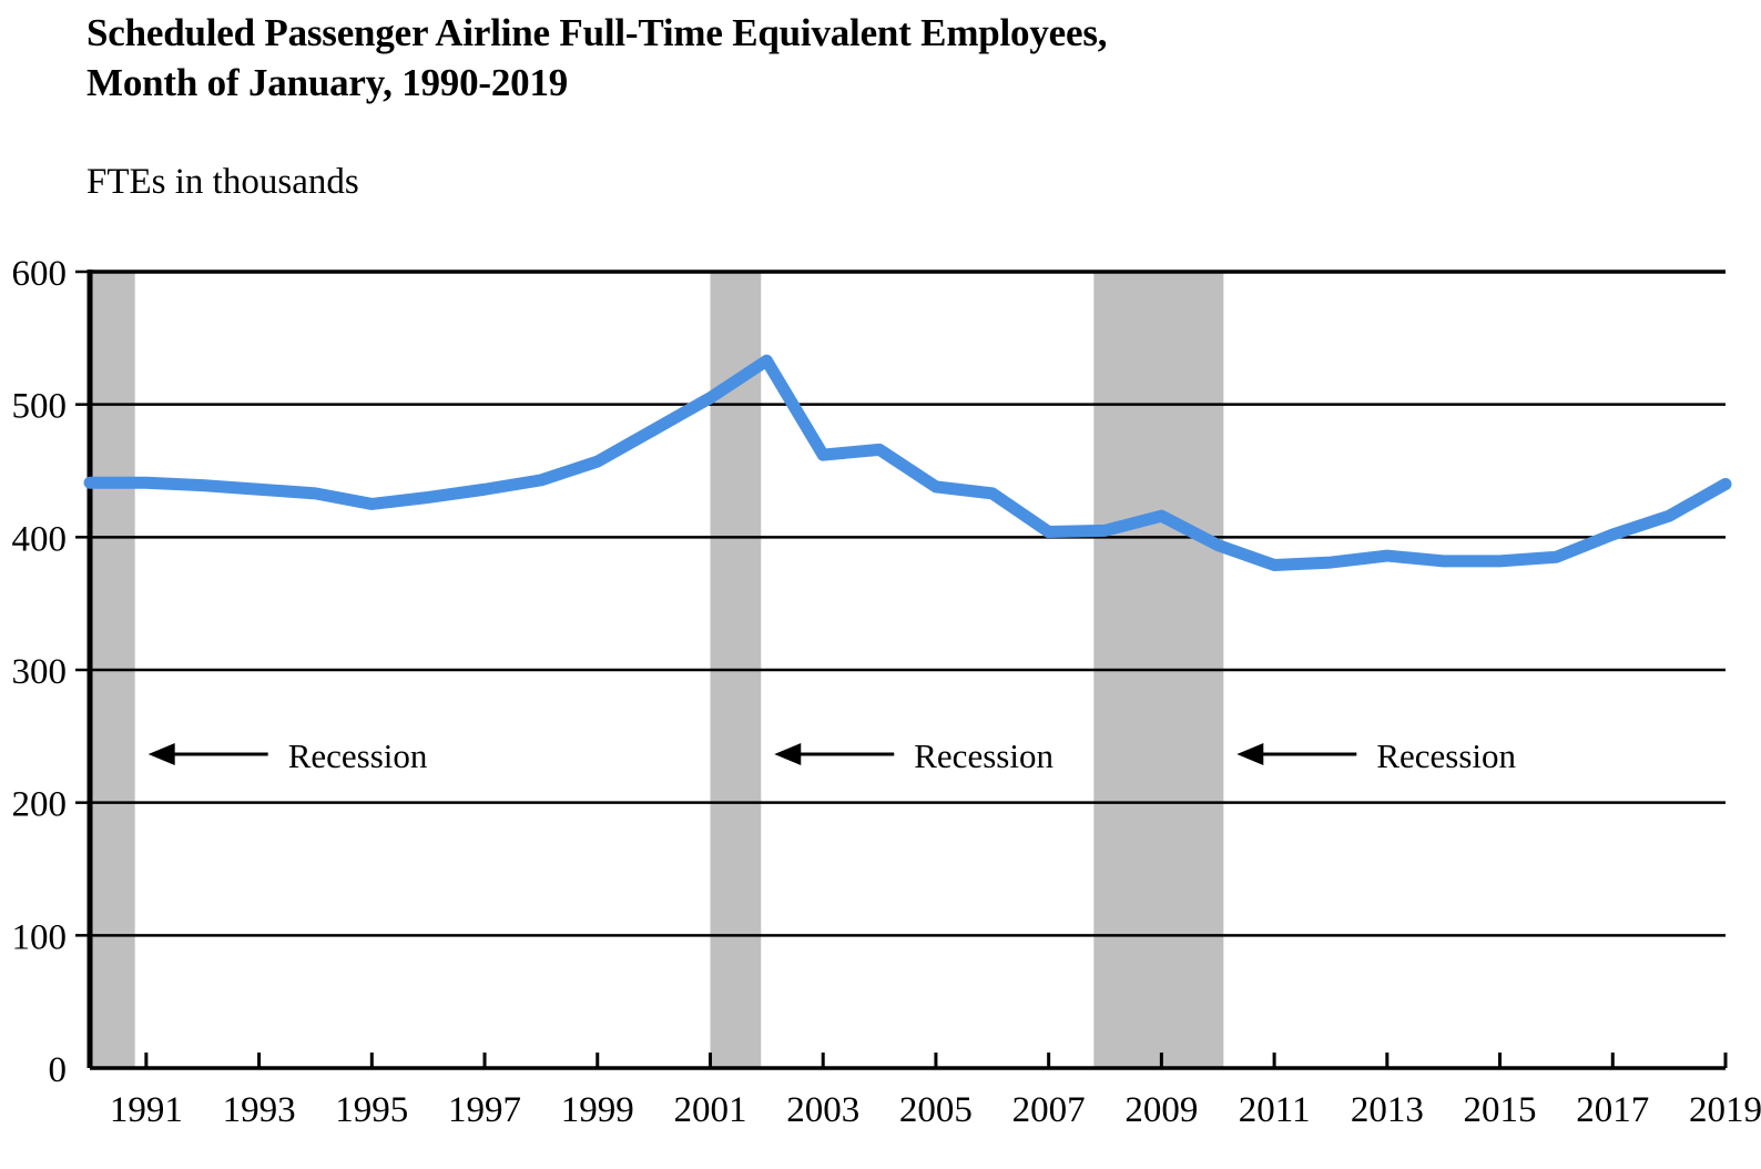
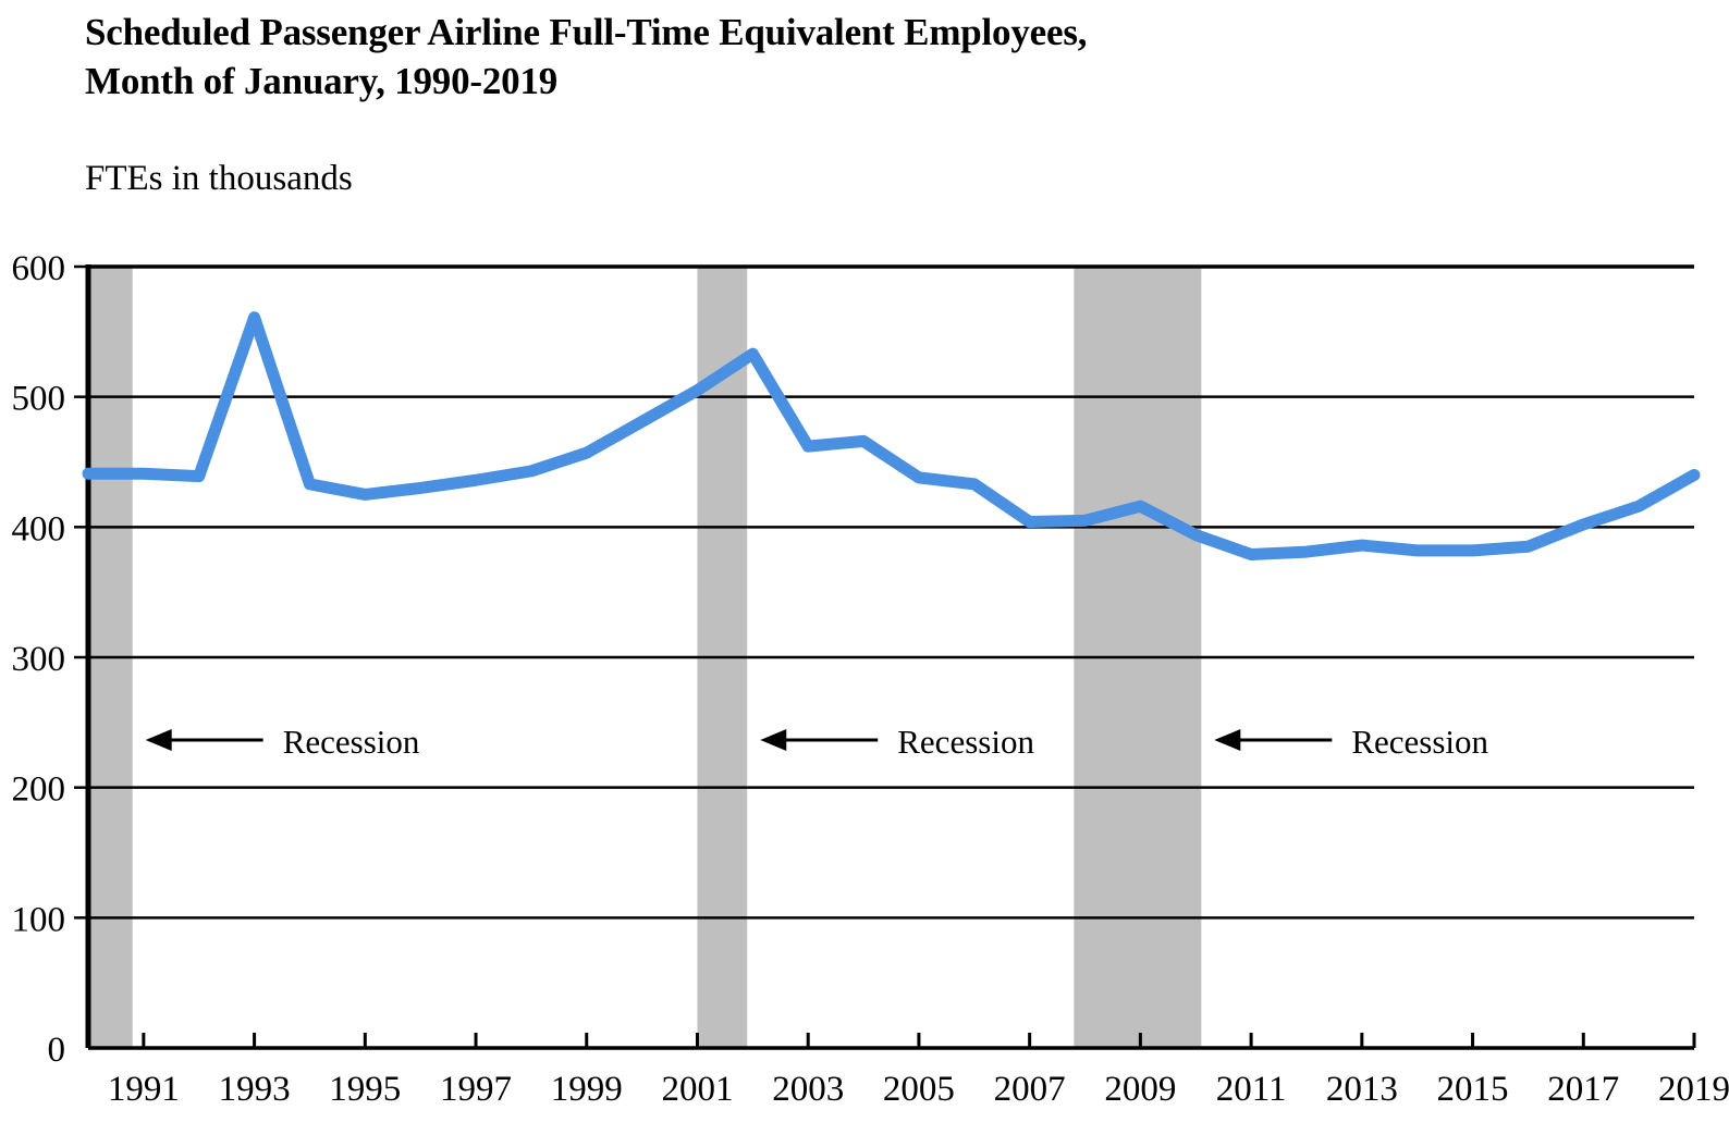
1993: 436 -> 561
